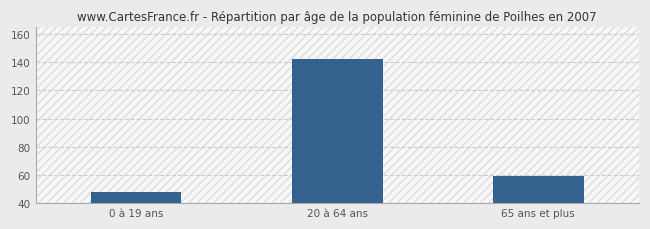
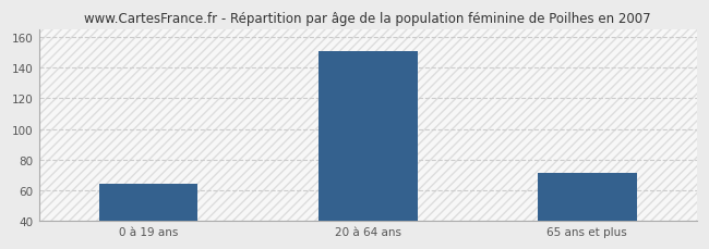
0 à 19 ans: 48 -> 64
20 à 64 ans: 142 -> 151
65 ans et plus: 59 -> 71
